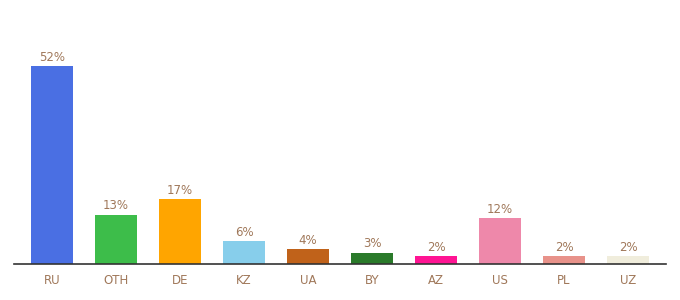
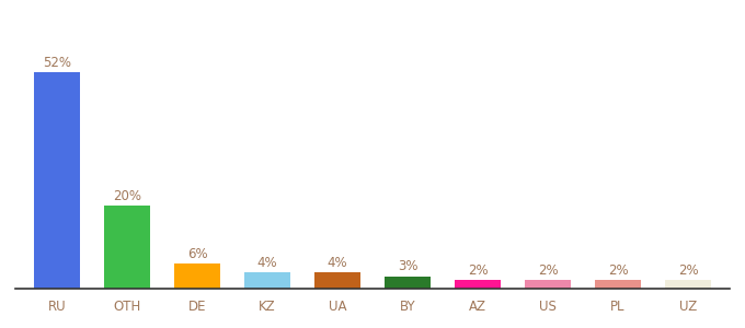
OTH: 13% -> 20%
DE: 17% -> 6%
KZ: 6% -> 4%
US: 12% -> 2%
